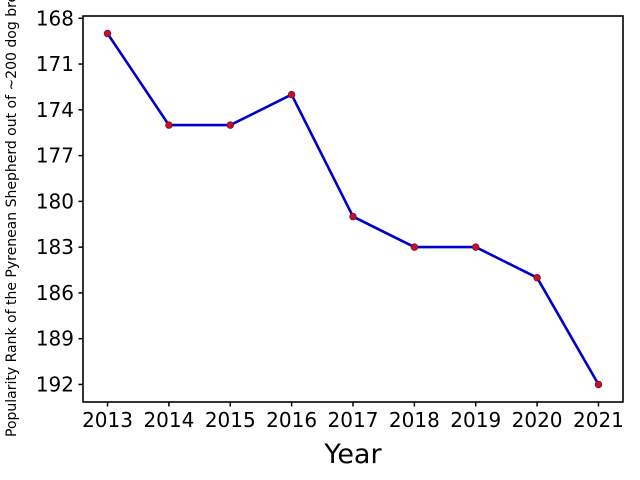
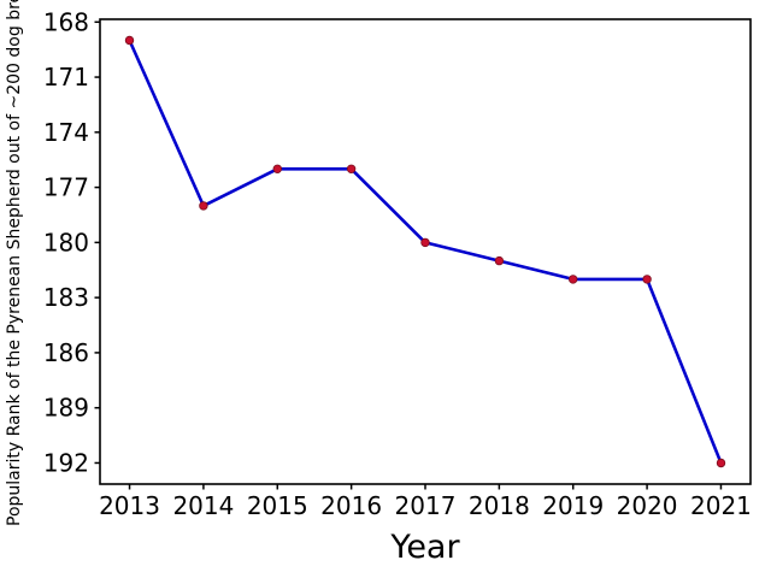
2014: 175 -> 178
2015: 175 -> 176
2016: 173 -> 176
2017: 181 -> 180
2018: 183 -> 181
2019: 183 -> 182
2020: 185 -> 182
